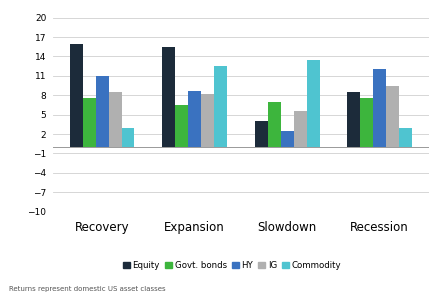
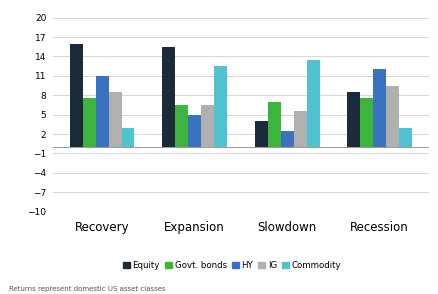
HY/Expansion: 8.6 -> 5.0
IG/Expansion: 8.2 -> 6.5
